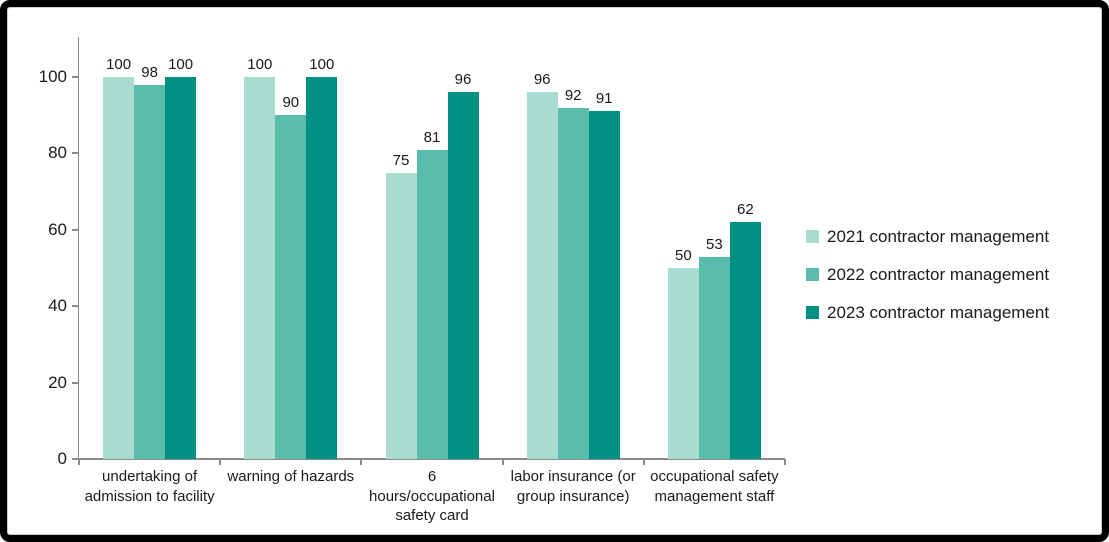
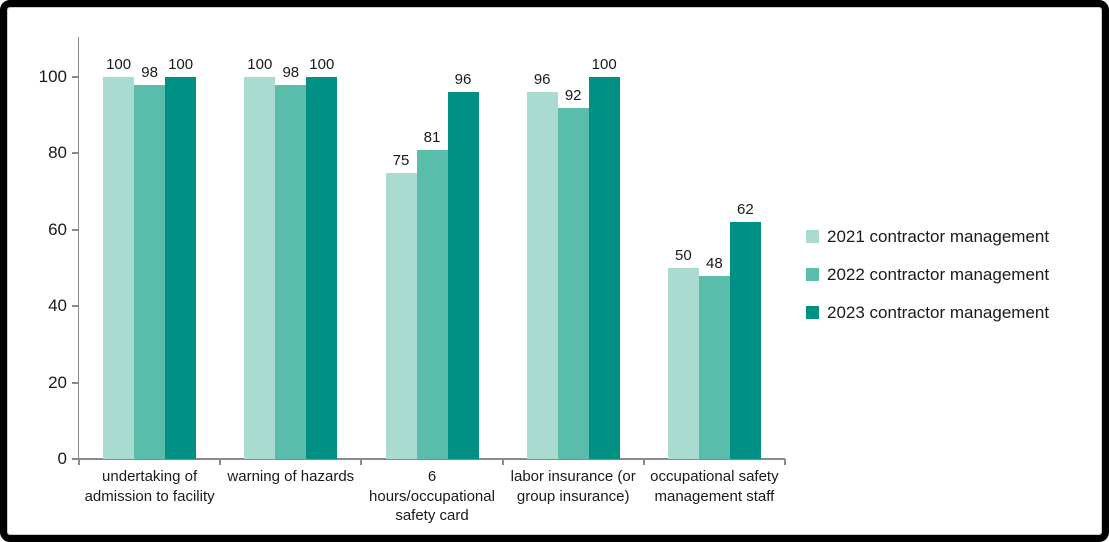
2022 contractor management/warning of hazards: 90 -> 98
2023 contractor management/labor insurance (or group insurance): 91 -> 100
2022 contractor management/occupational safety management staff: 53 -> 48
